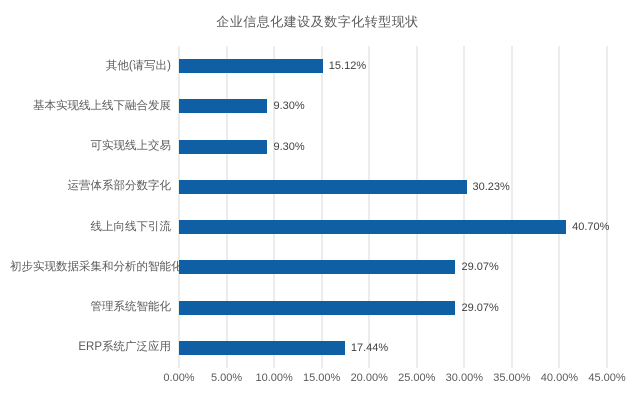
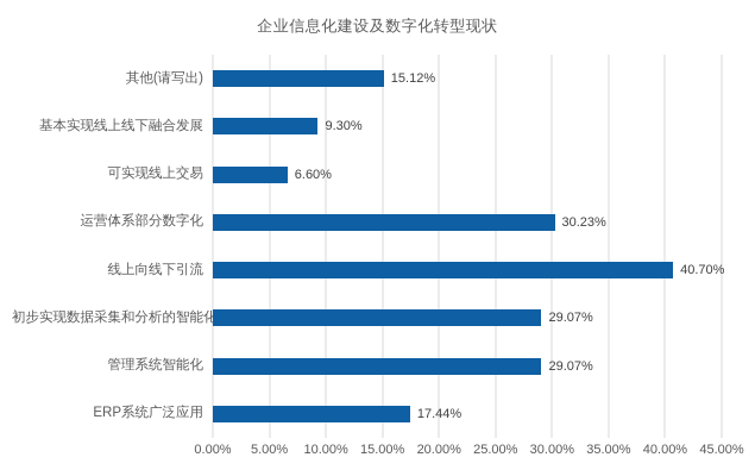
可实现线上交易: 9.30% -> 6.60%
